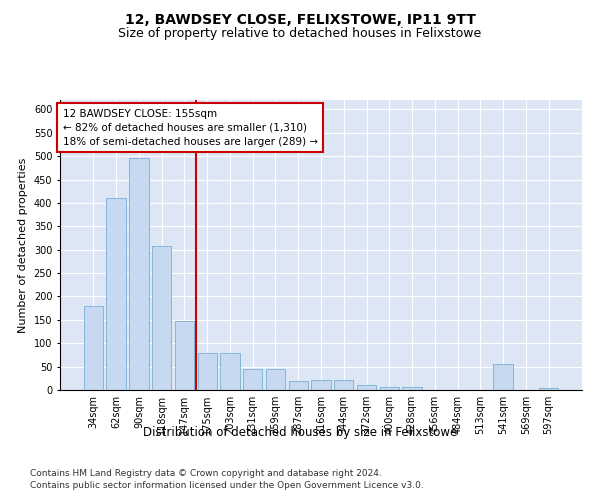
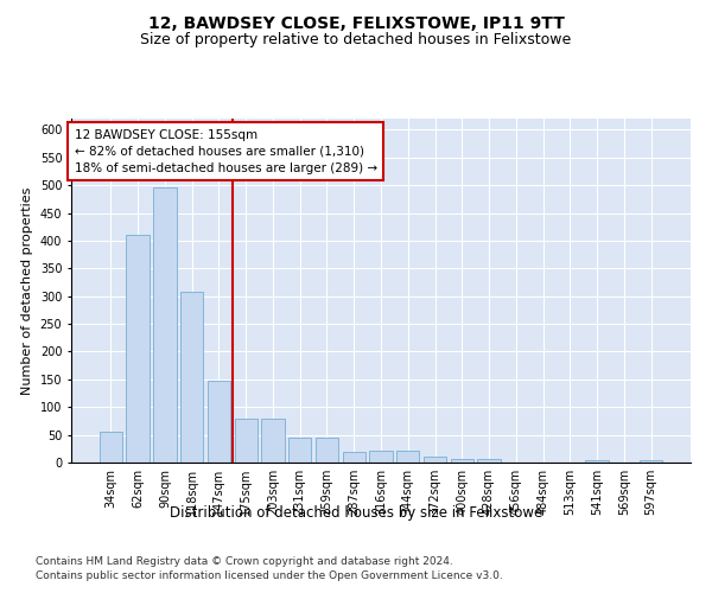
34sqm: 180 -> 55
541sqm: 55 -> 5
